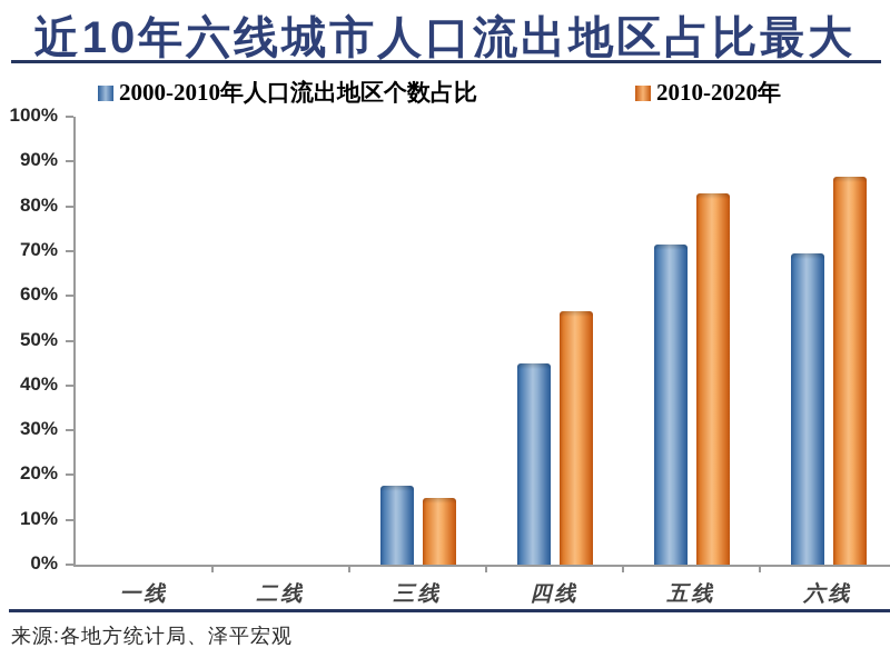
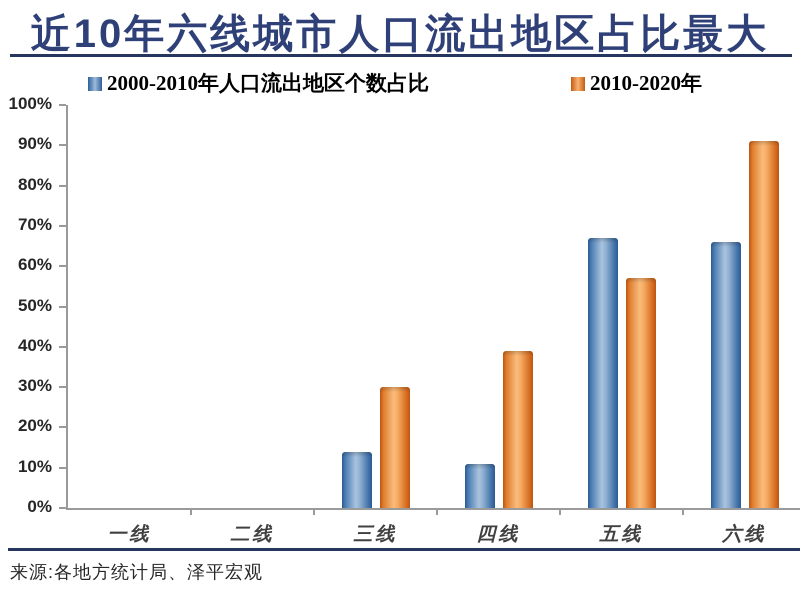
2000-2010年人口流出地区个数占比/三线: 18% -> 14%
2010-2020年/三线: 15% -> 30%
2000-2010年人口流出地区个数占比/四线: 45% -> 11%
2010-2020年/四线: 56% -> 39%
2000-2010年人口流出地区个数占比/五线: 72% -> 67%
2010-2020年/五线: 83% -> 57%
2000-2010年人口流出地区个数占比/六线: 70% -> 66%
2010-2020年/六线: 86% -> 91%
